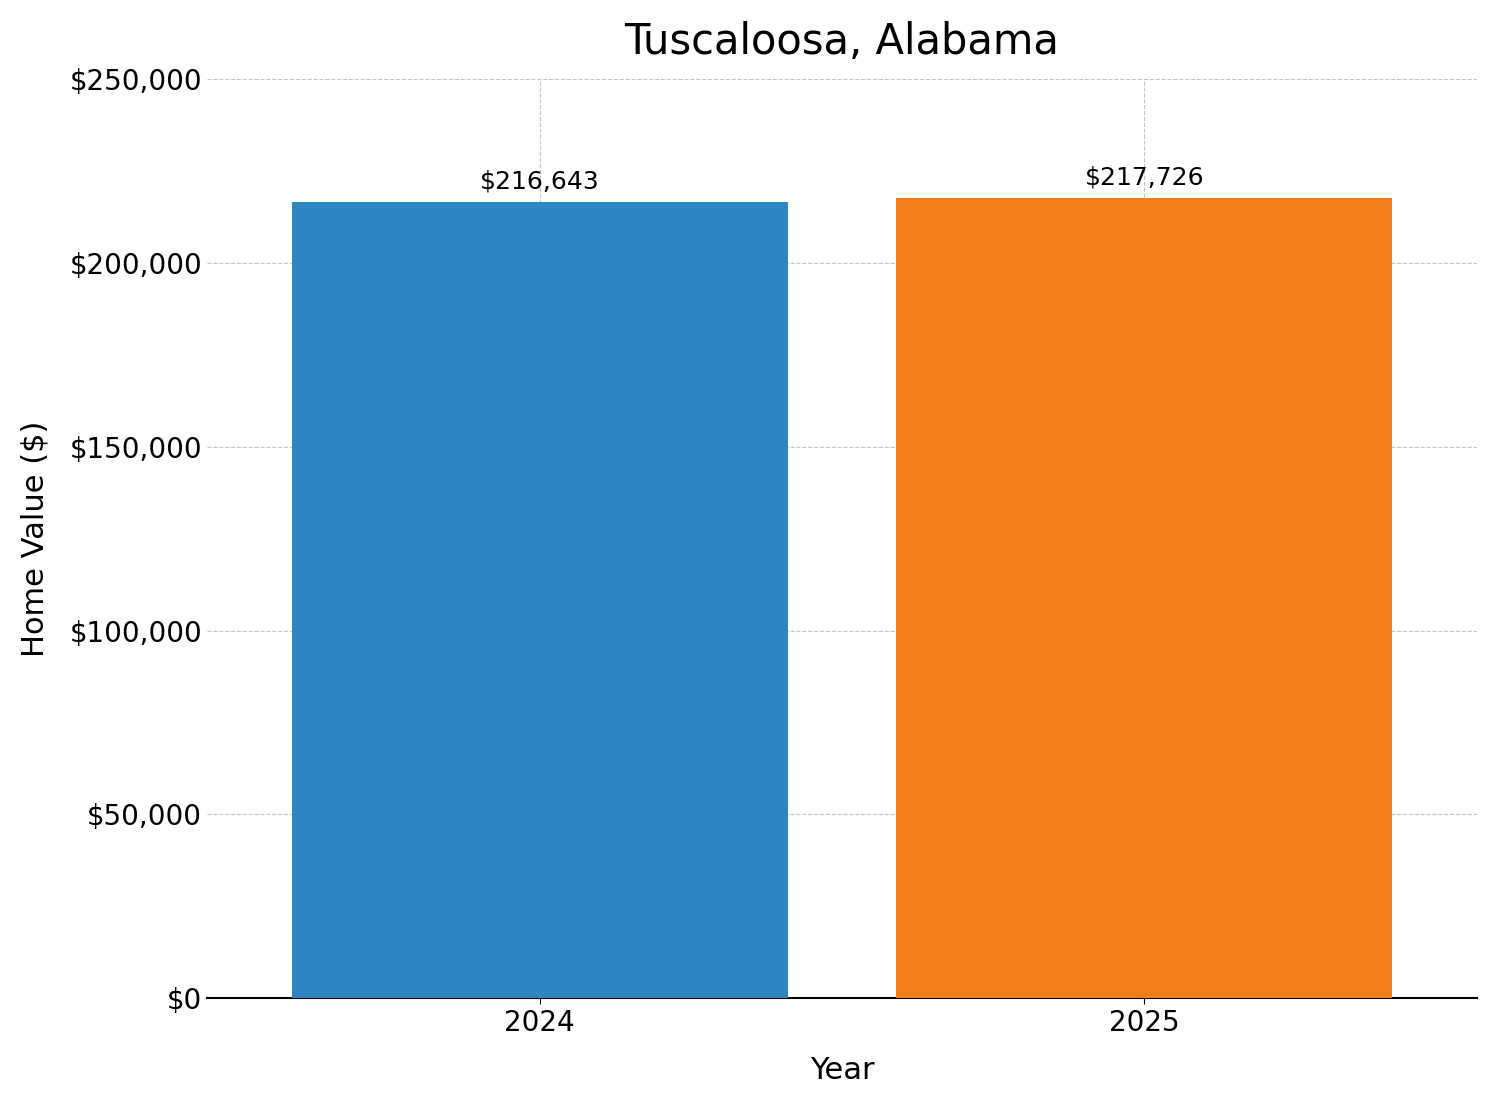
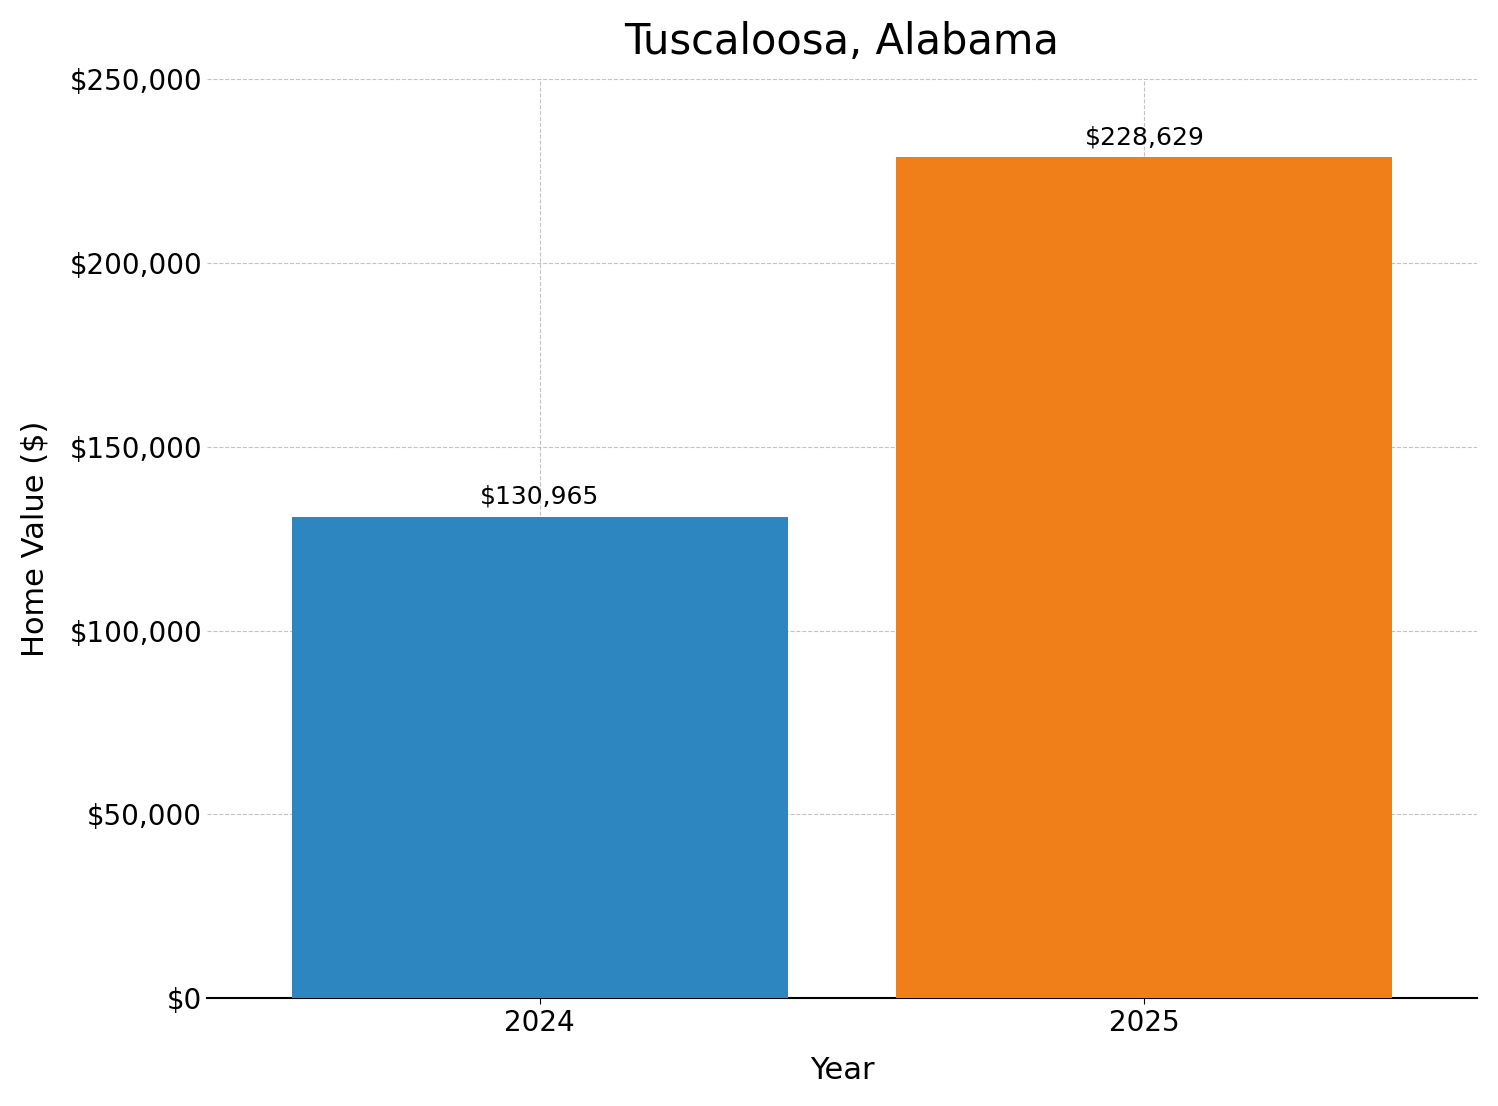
2024: $216,643 -> $130,965
2025: $217,726 -> $228,629
